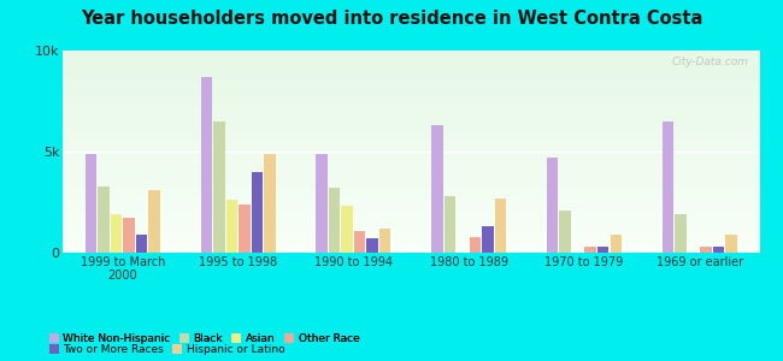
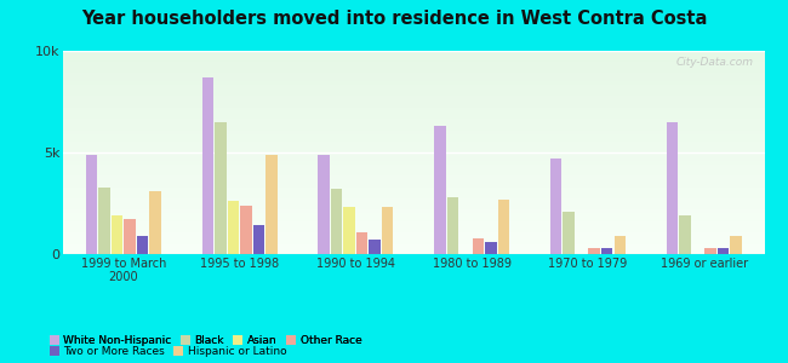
Two or More Races/1995 to 1998: 4.0k -> 1.4k
Hispanic or Latino/1990 to 1994: 1.2k -> 2.3k
Two or More Races/1980 to 1989: 1.3k -> 0.6k
